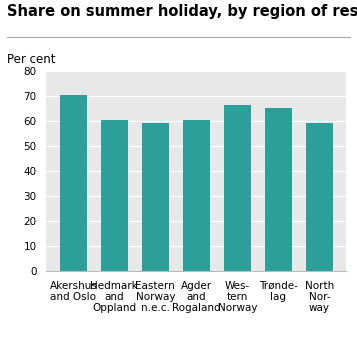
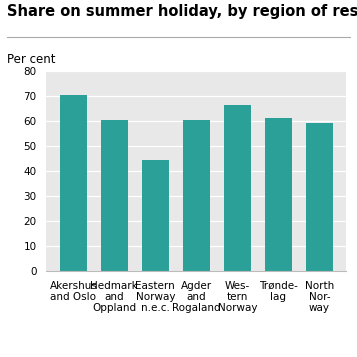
Eastern Norway n.e.c.: 59.5 -> 44.5
Trønde- lag: 65.5 -> 61.5
